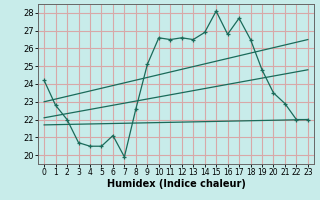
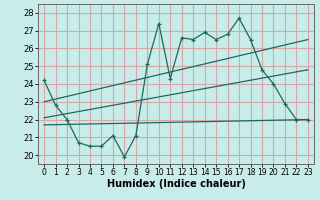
8: 22.6 -> 21.1
10: 26.6 -> 27.4
11: 26.5 -> 24.3
15: 28.1 -> 26.5
20: 23.5 -> 24.0
